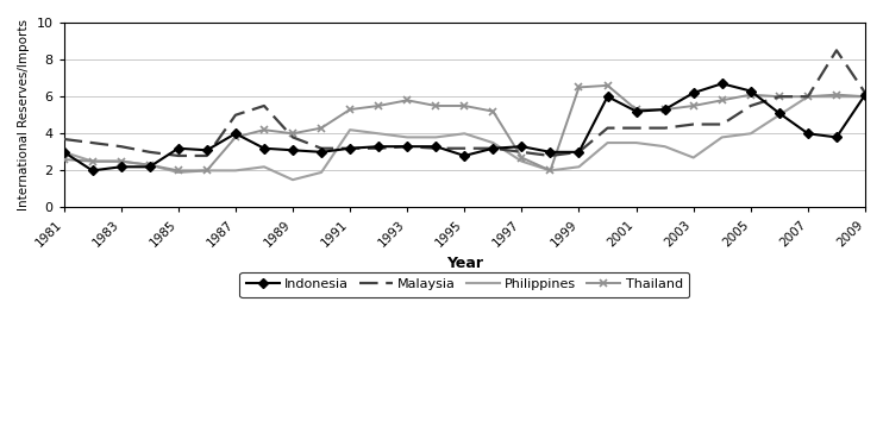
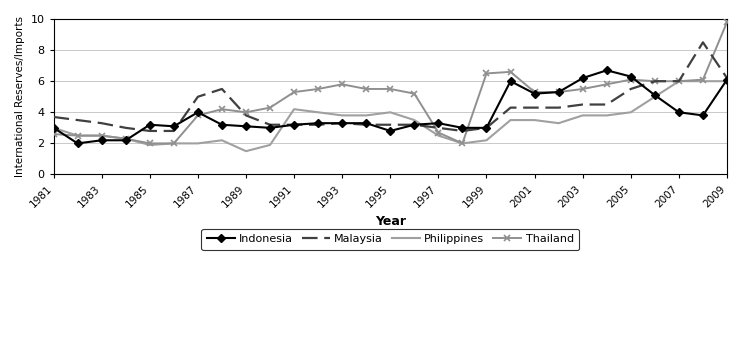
Philippines/2003: 2.7 -> 3.8
Thailand/2009: 6.0 -> 9.8
